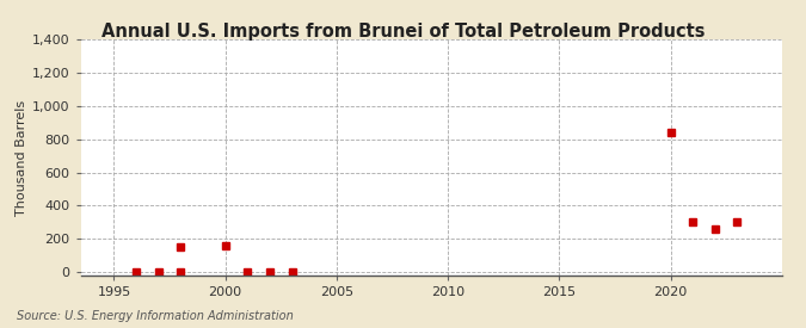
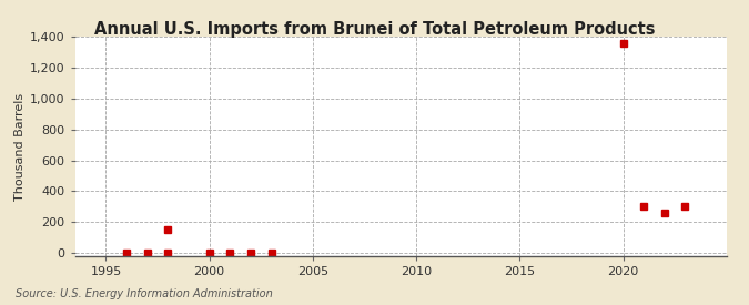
2000: 160 -> 0
2020: 840 -> 1,360
